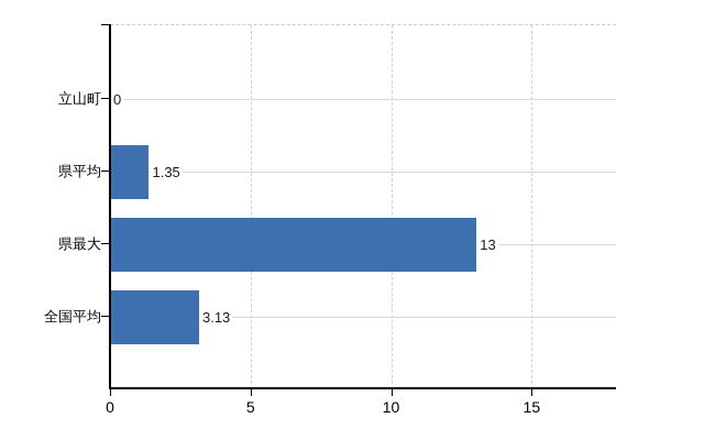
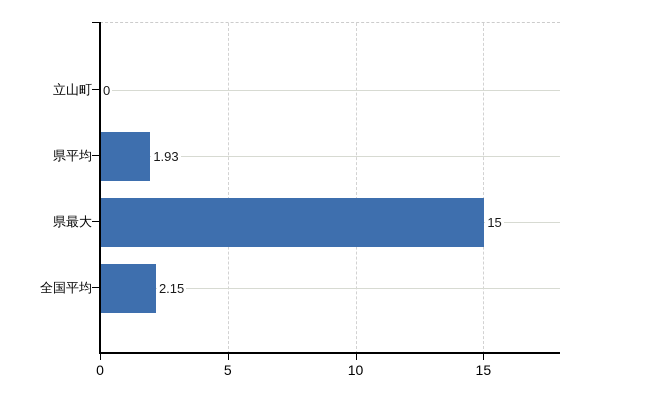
県平均: 1.35 -> 1.93
県最大: 13 -> 15
全国平均: 3.13 -> 2.15
